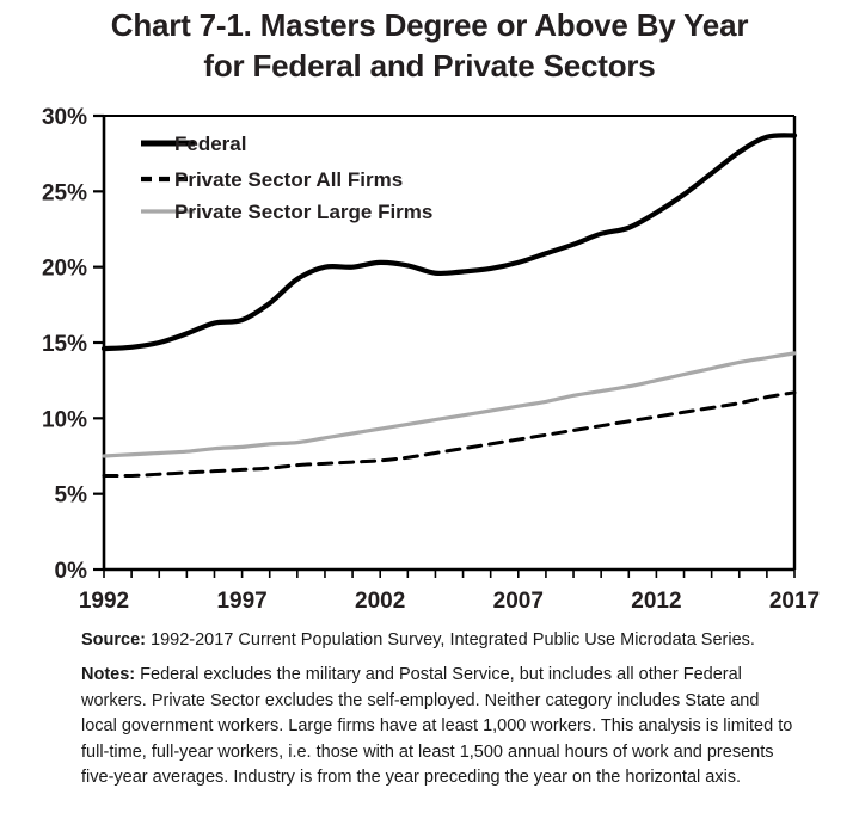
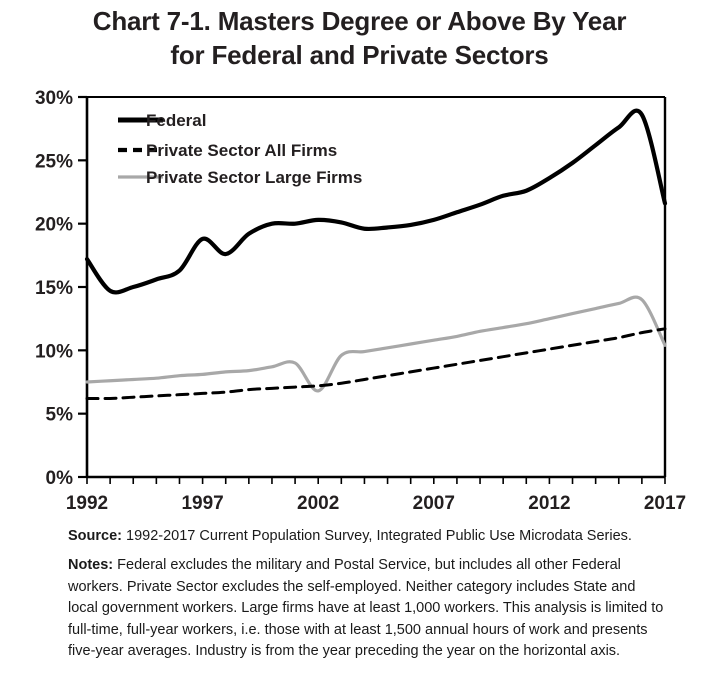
Federal/1992: 14.6% -> 17.2%
Federal/1997: 16.5% -> 18.8%
Private Sector Large Firms/2002: 9.3% -> 6.8%
Federal/2017: 28.7% -> 21.6%
Private Sector Large Firms/2017: 14.3% -> 10.4%
